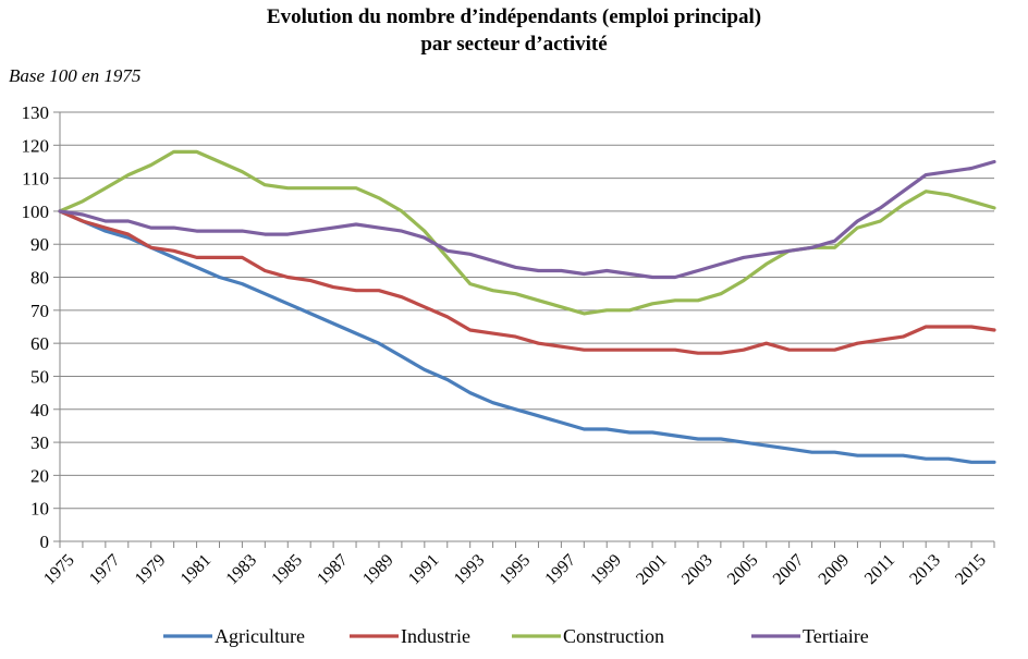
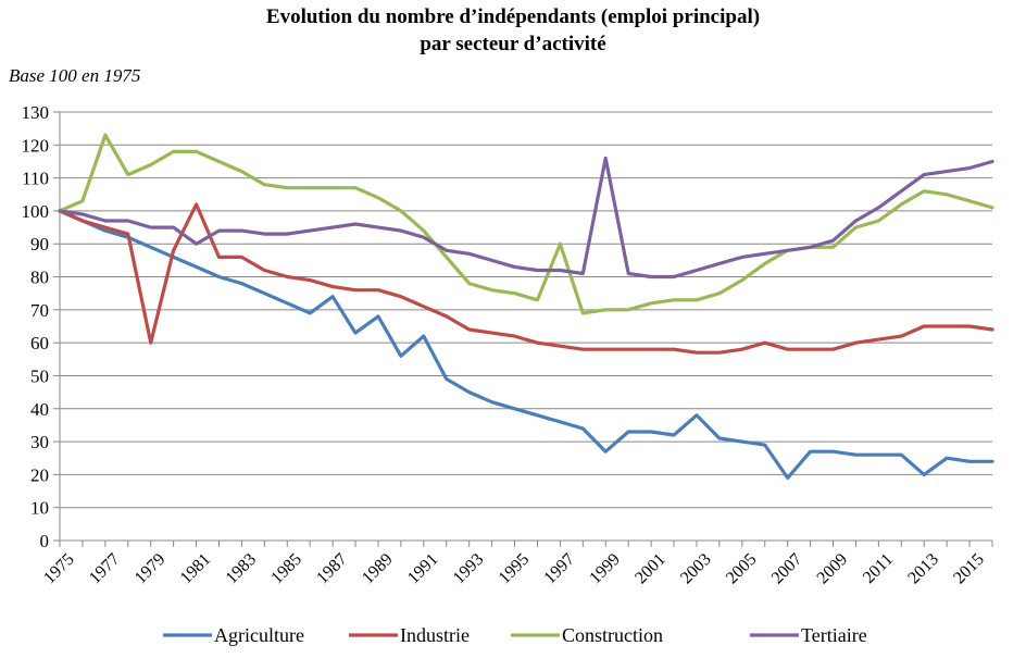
Construction/1977: 107 -> 123
Industrie/1979: 89 -> 60
Industrie/1981: 86 -> 102
Tertiaire/1981: 94 -> 90
Agriculture/1987: 66 -> 74
Agriculture/1989: 60 -> 68
Agriculture/1991: 52 -> 62
Construction/1997: 71 -> 90
Agriculture/1999: 34 -> 27
Tertiaire/1999: 82 -> 116
Agriculture/2003: 31 -> 38
Agriculture/2007: 28 -> 19
Agriculture/2013: 25 -> 20
